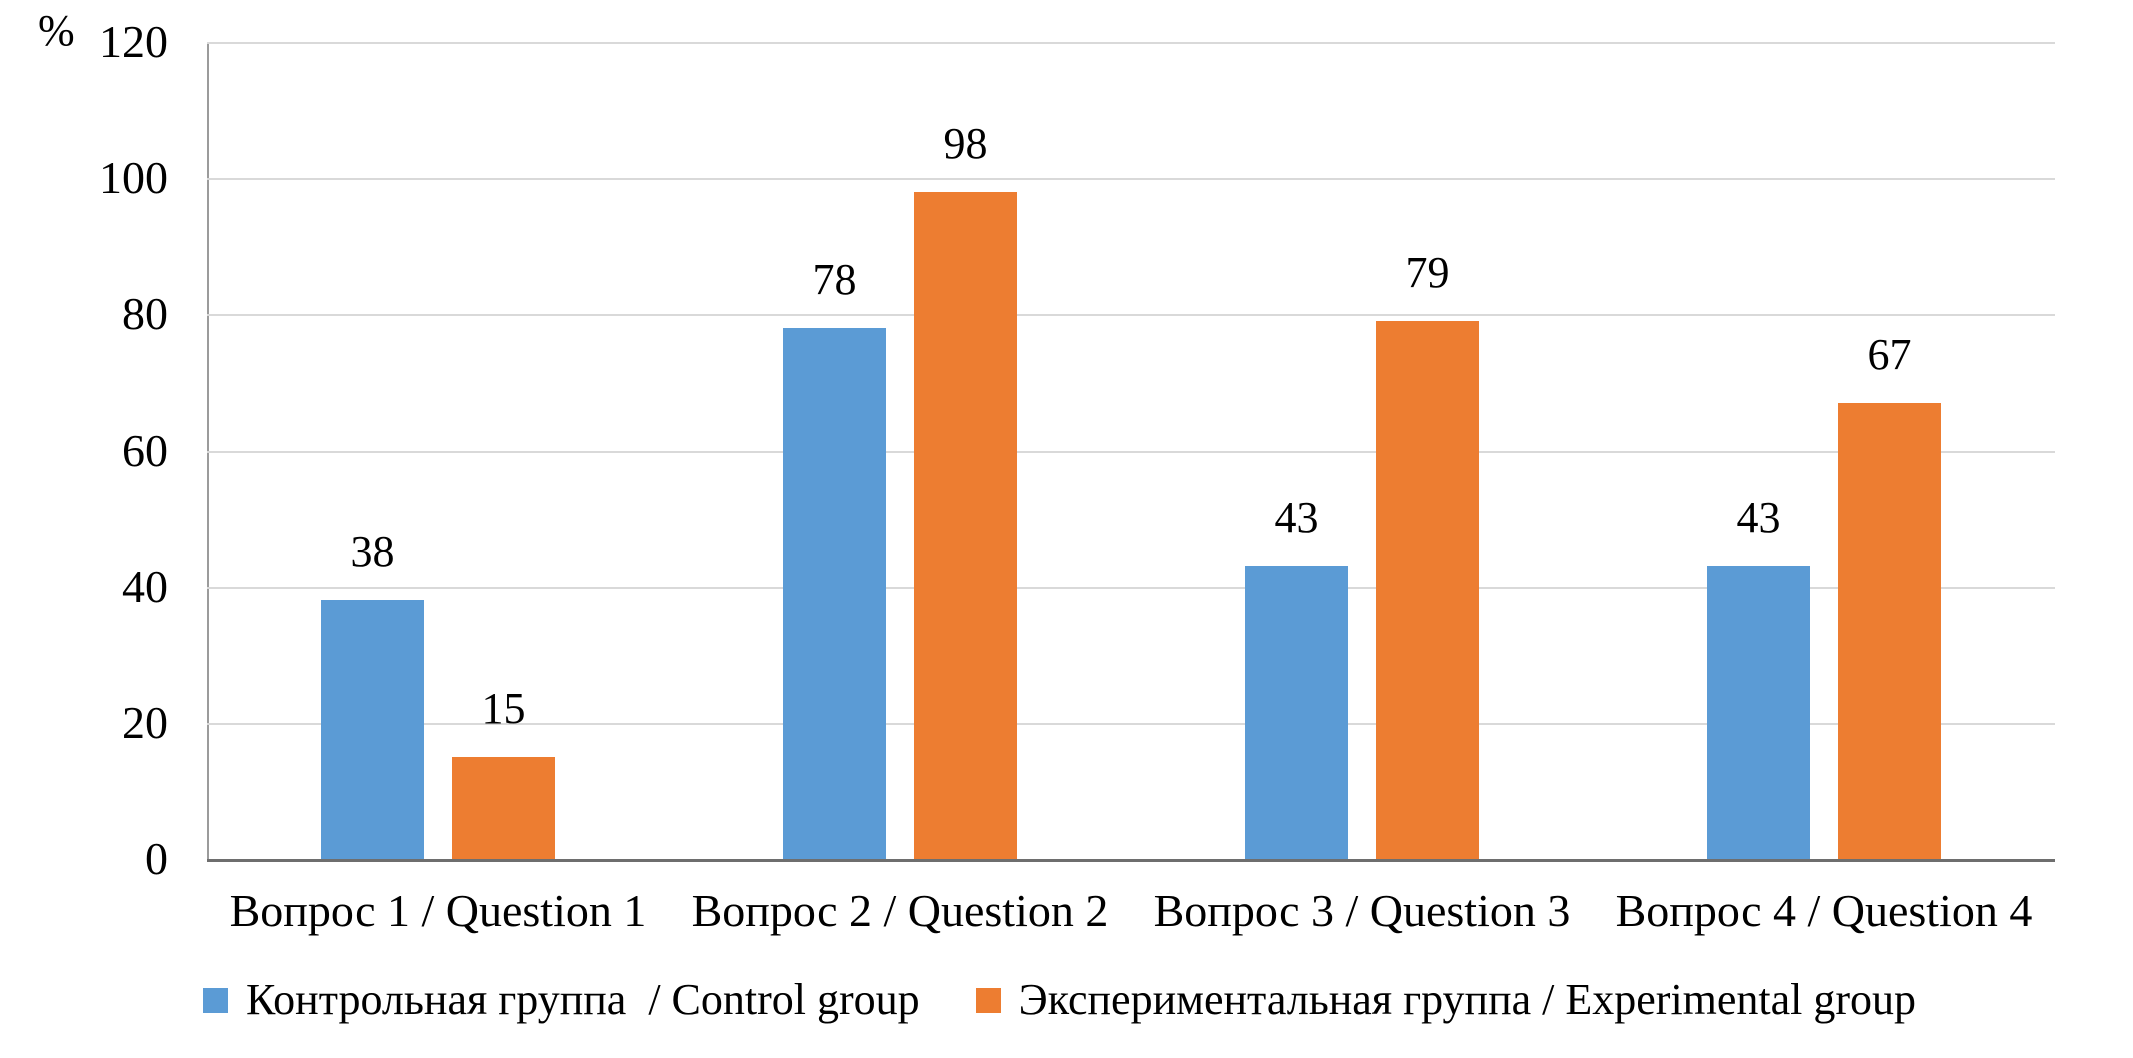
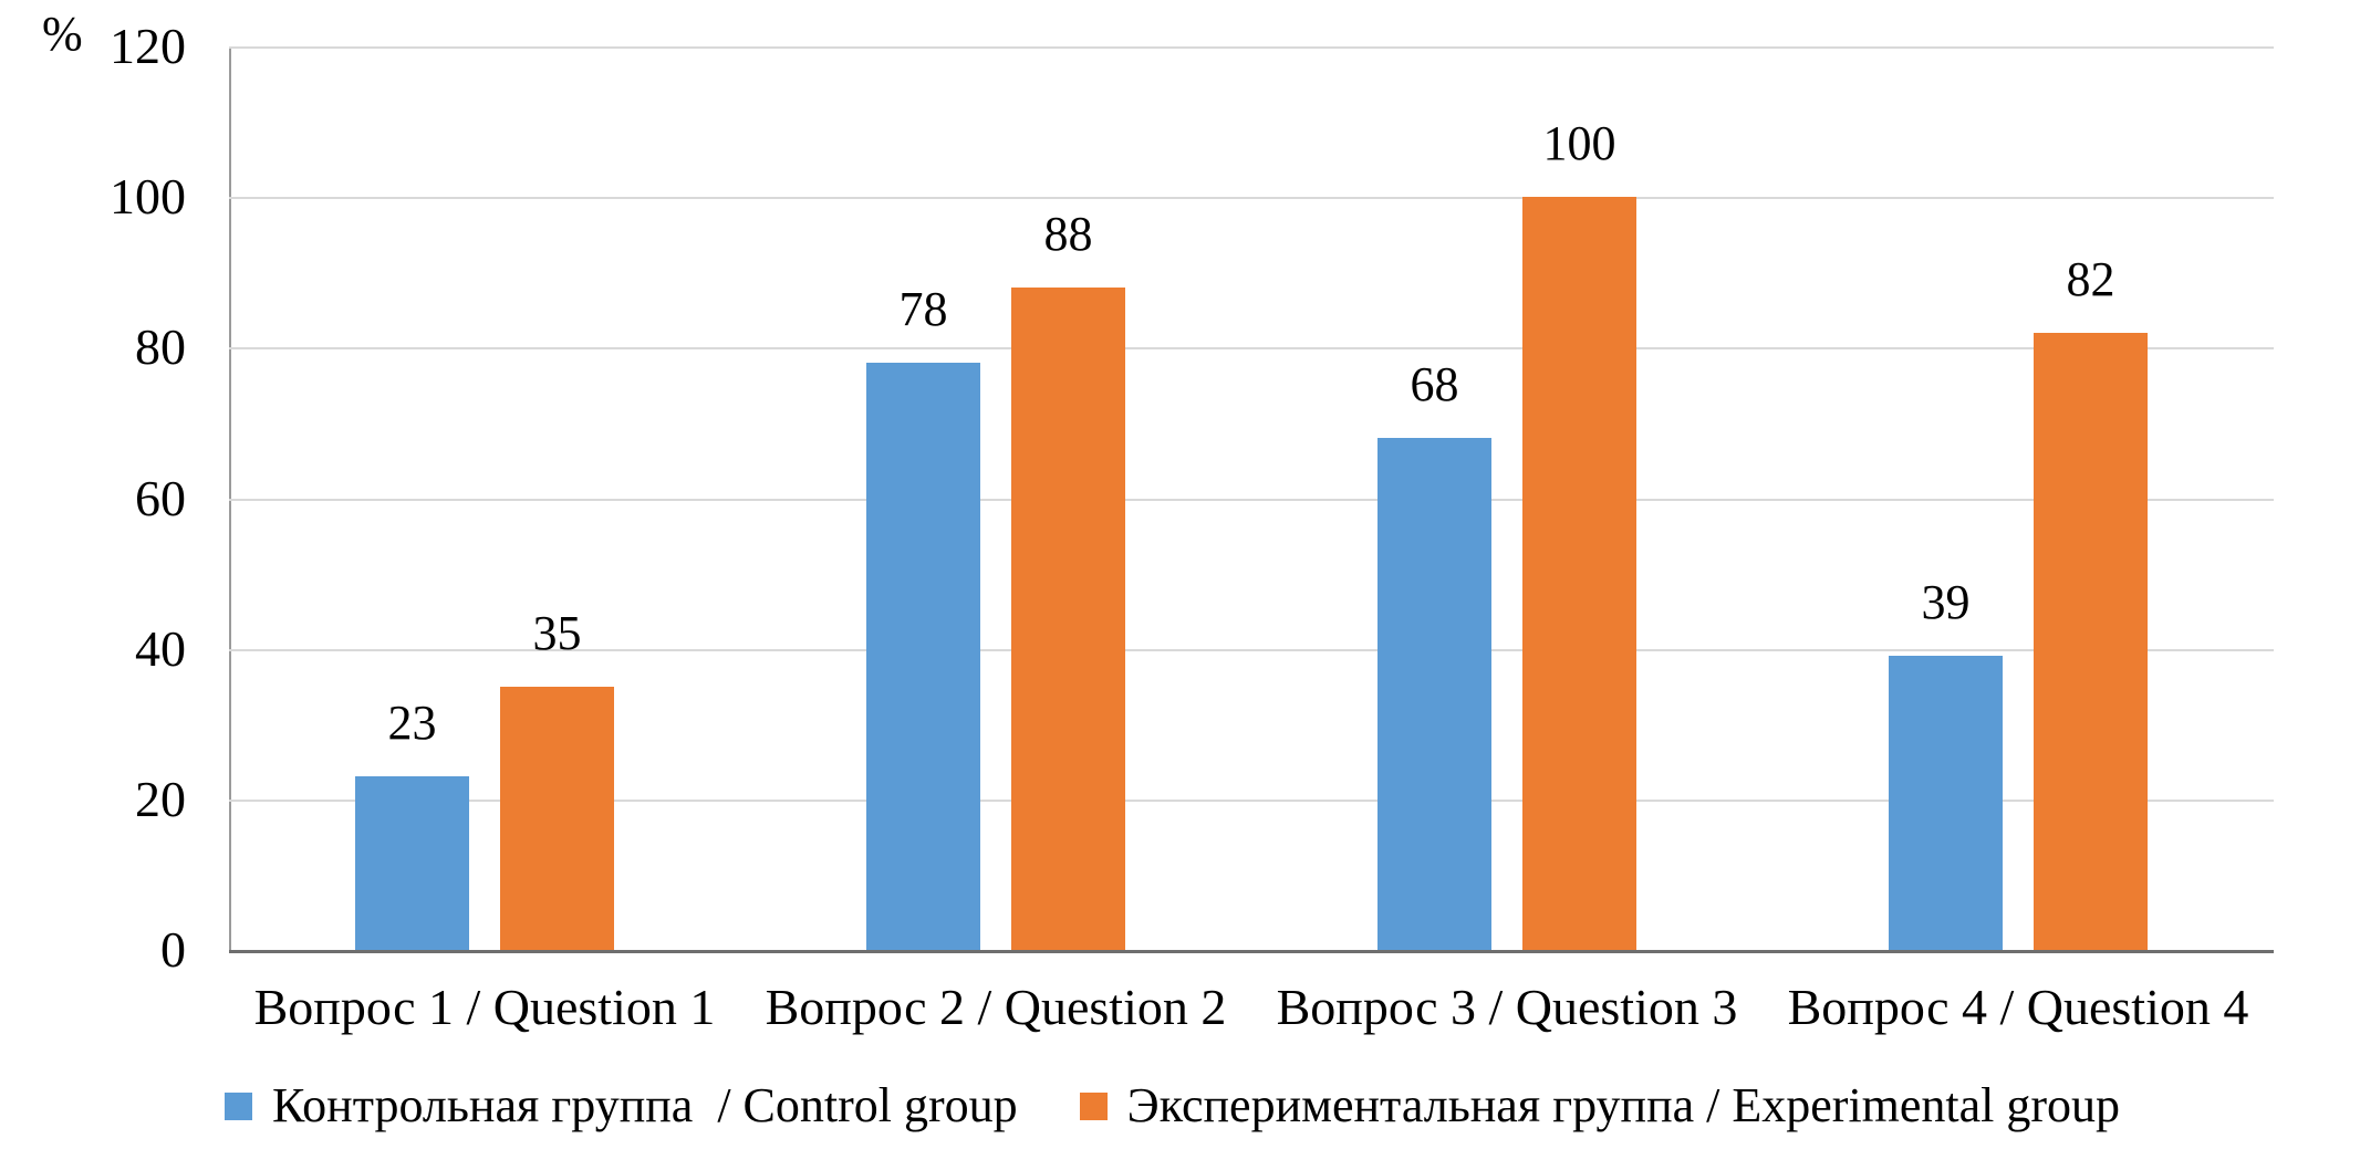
Контрольная группа / Control group/Вопрос 1 / Question 1: 38 -> 23
Экспериментальная группа / Experimental group/Вопрос 1 / Question 1: 15 -> 35
Экспериментальная группа / Experimental group/Вопрос 2 / Question 2: 98 -> 88
Контрольная группа / Control group/Вопрос 3 / Question 3: 43 -> 68
Экспериментальная группа / Experimental group/Вопрос 3 / Question 3: 79 -> 100
Контрольная группа / Control group/Вопрос 4 / Question 4: 43 -> 39
Экспериментальная группа / Experimental group/Вопрос 4 / Question 4: 67 -> 82
